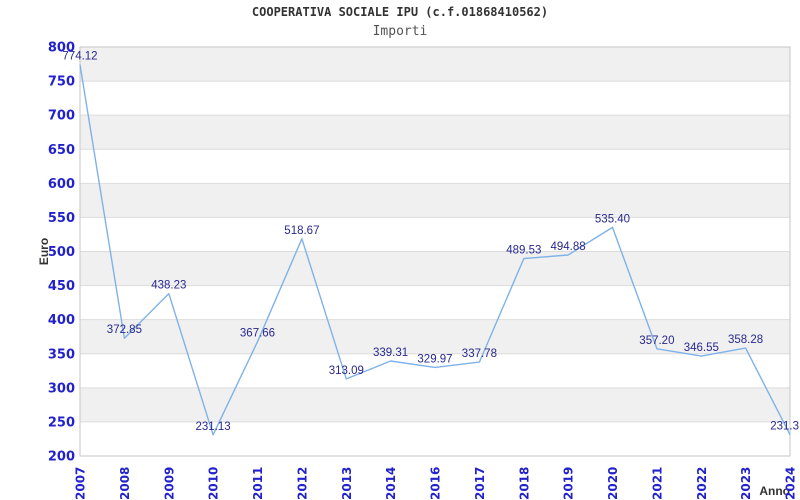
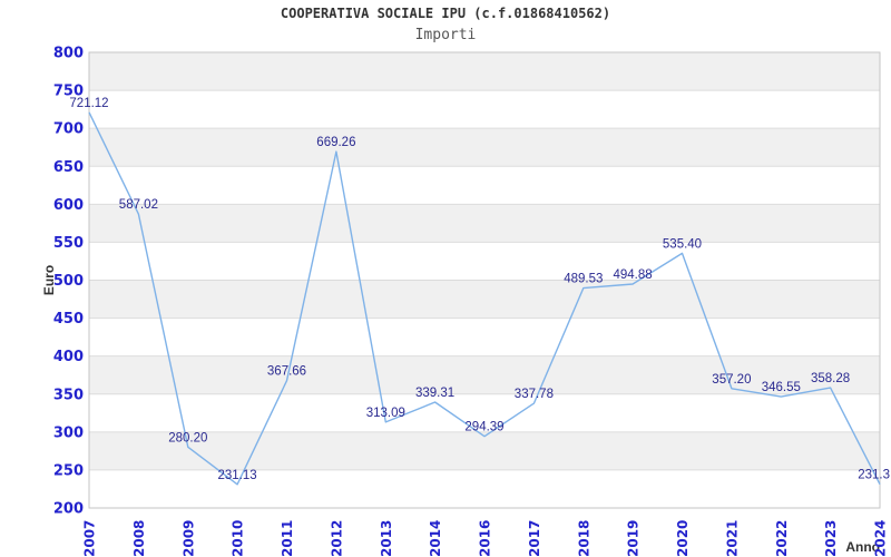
2007: 774.12 -> 721.12
2008: 372.85 -> 587.02
2009: 438.23 -> 280.20
2012: 518.67 -> 669.26
2016: 329.97 -> 294.39
